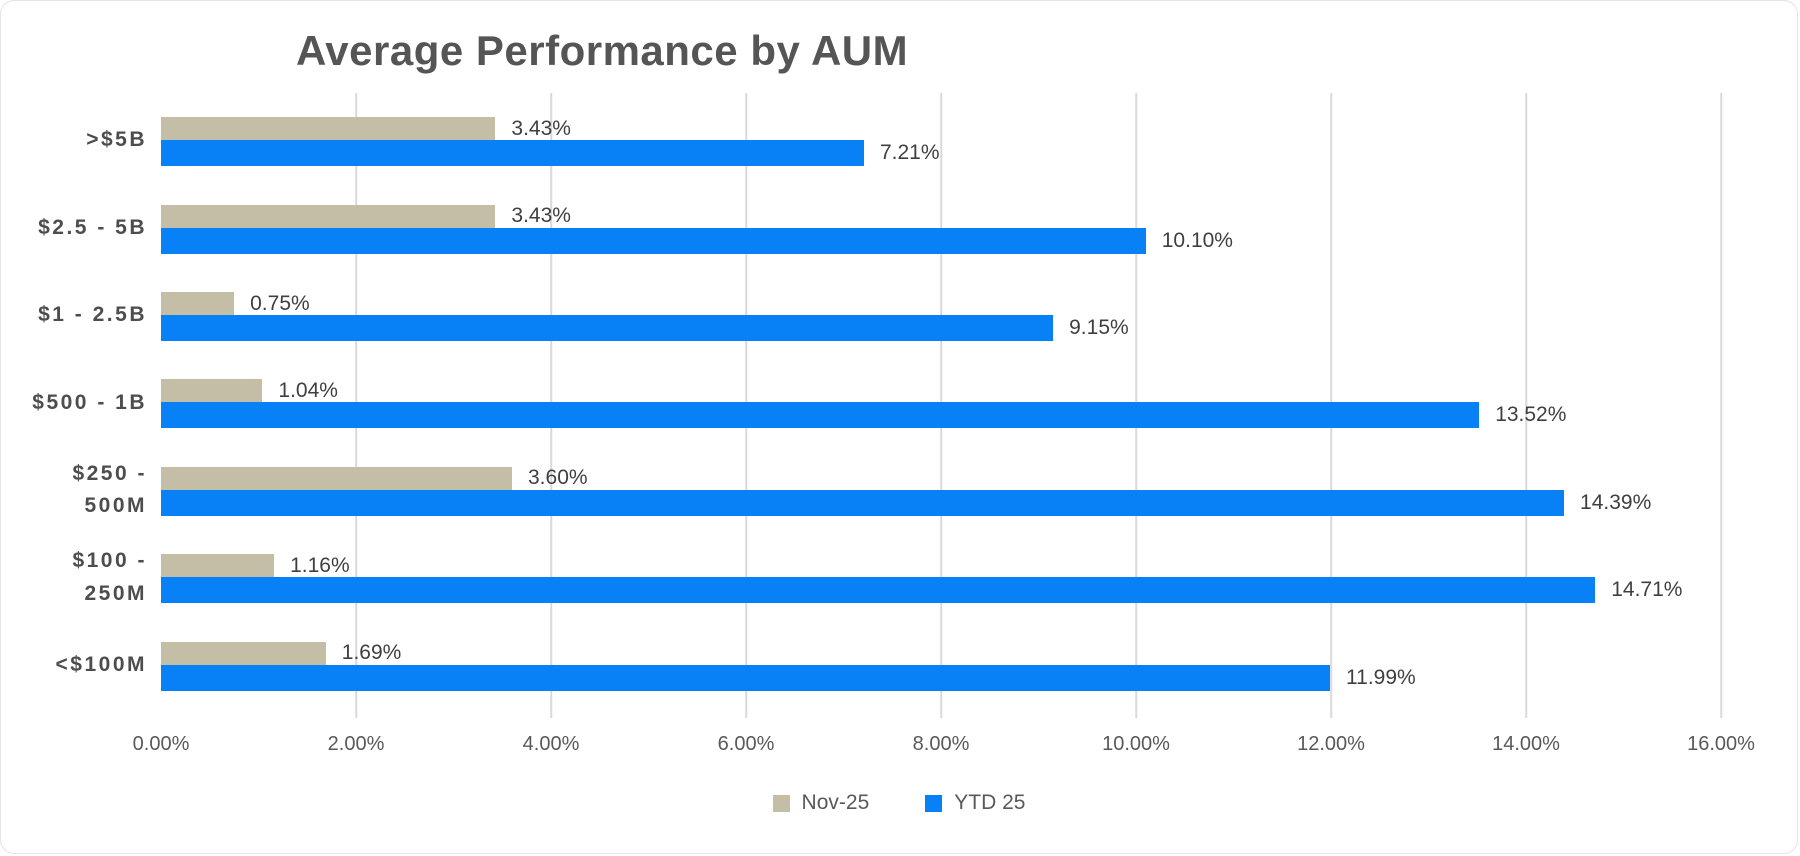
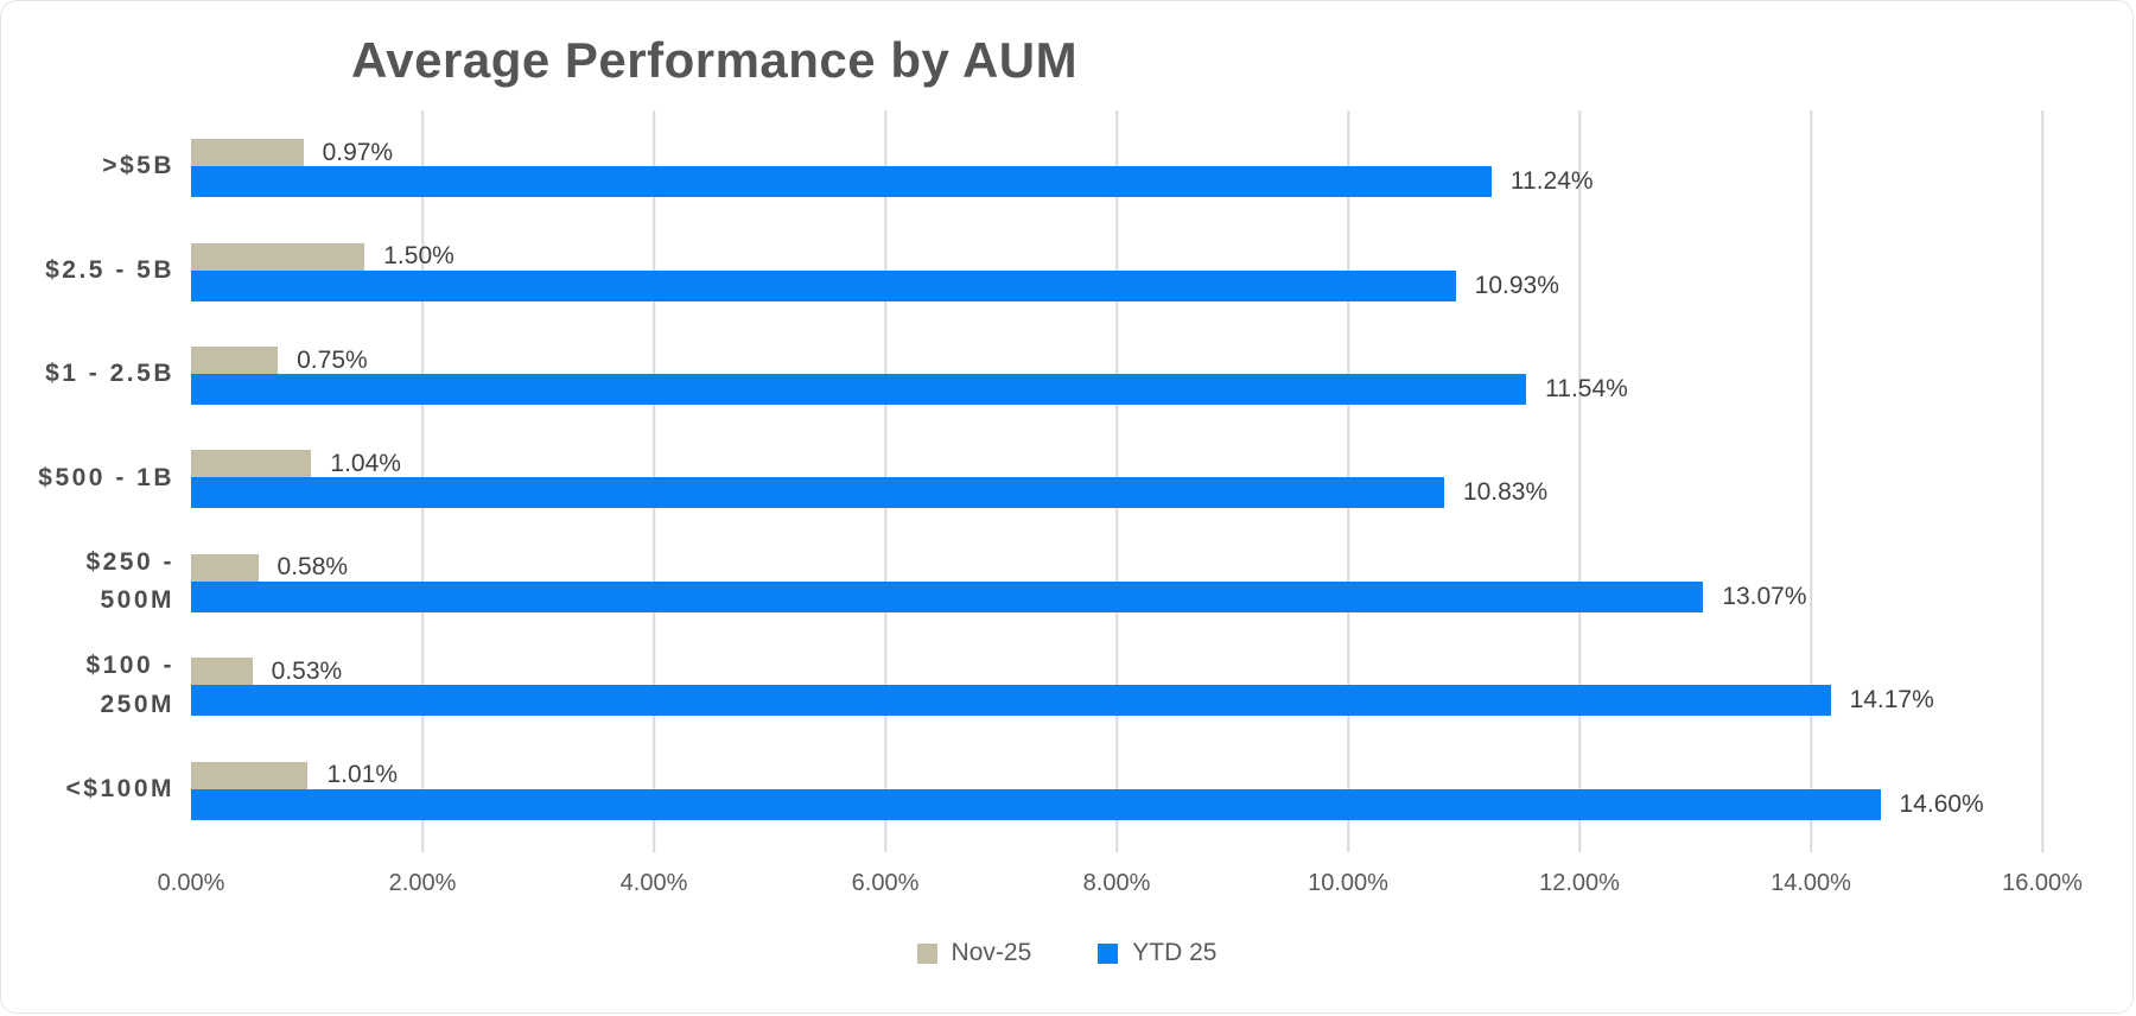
Nov-25/>$5B: 3.43% -> 0.97%
YTD 25/>$5B: 7.21% -> 11.24%
Nov-25/$2.5 - 5B: 3.43% -> 1.50%
YTD 25/$2.5 - 5B: 10.10% -> 10.93%
YTD 25/$1 - 2.5B: 9.15% -> 11.54%
YTD 25/$500 - 1B: 13.52% -> 10.83%
Nov-25/$250 - 500M: 3.60% -> 0.58%
YTD 25/$250 - 500M: 14.39% -> 13.07%
Nov-25/$100 - 250M: 1.16% -> 0.53%
YTD 25/$100 - 250M: 14.71% -> 14.17%
Nov-25/<$100M: 1.69% -> 1.01%
YTD 25/<$100M: 11.99% -> 14.60%
